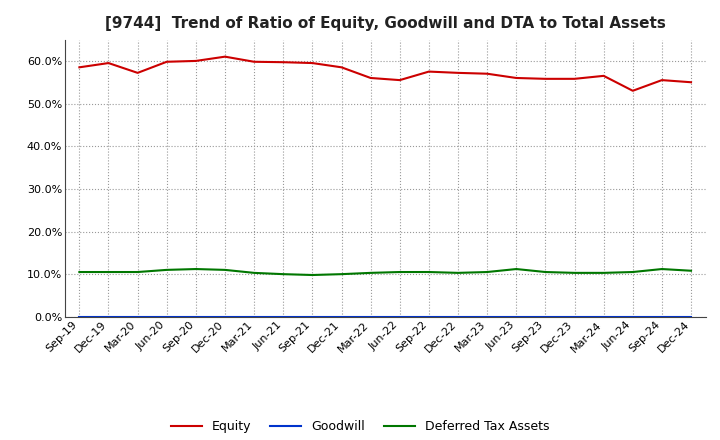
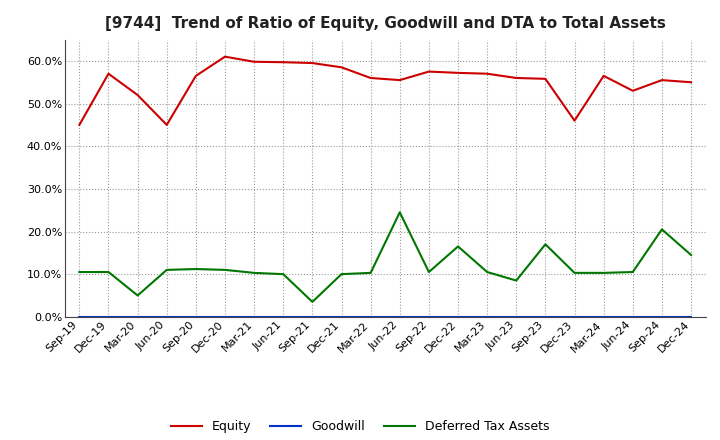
Equity/Sep-19: 58.5% -> 45.0%
Equity/Dec-19: 59.5% -> 57.0%
Equity/Mar-20: 57.2% -> 52.0%
Deferred Tax Assets/Mar-20: 10.5% -> 5.0%
Equity/Jun-20: 59.8% -> 45.0%
Equity/Sep-20: 60.0% -> 56.5%
Deferred Tax Assets/Sep-21: 9.8% -> 3.5%
Deferred Tax Assets/Jun-22: 10.5% -> 24.5%
Deferred Tax Assets/Dec-22: 10.3% -> 16.5%
Deferred Tax Assets/Jun-23: 11.2% -> 8.5%
Deferred Tax Assets/Sep-23: 10.5% -> 17.0%
Equity/Dec-23: 55.8% -> 46.0%
Deferred Tax Assets/Sep-24: 11.2% -> 20.5%
Deferred Tax Assets/Dec-24: 10.8% -> 14.5%
